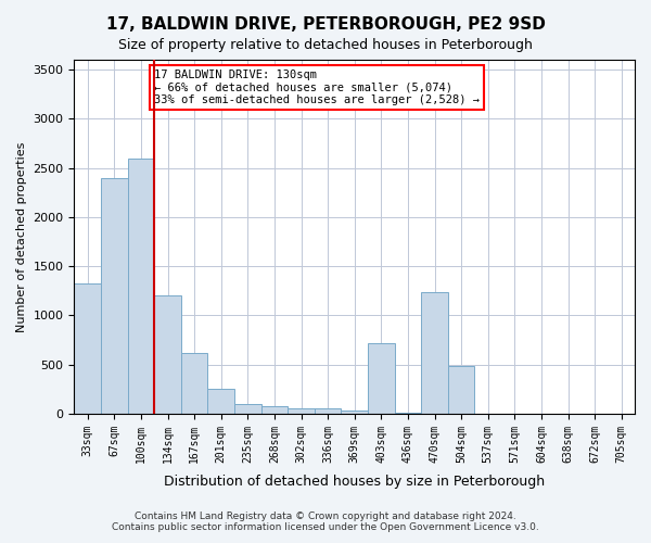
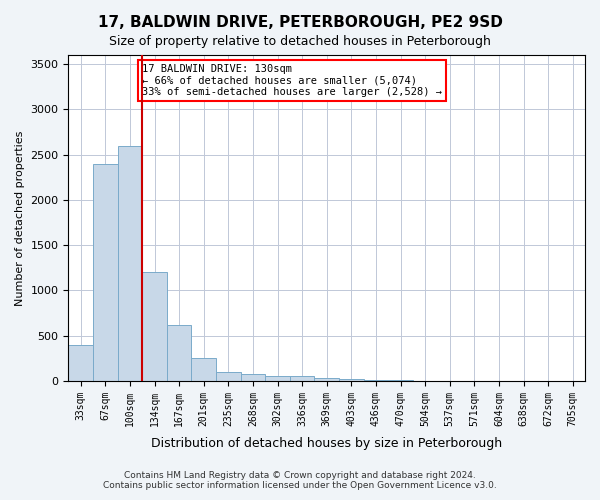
33sqm: 1320 -> 400
403sqm: 720 -> 20
470sqm: 1240 -> 0
504sqm: 480 -> 0
